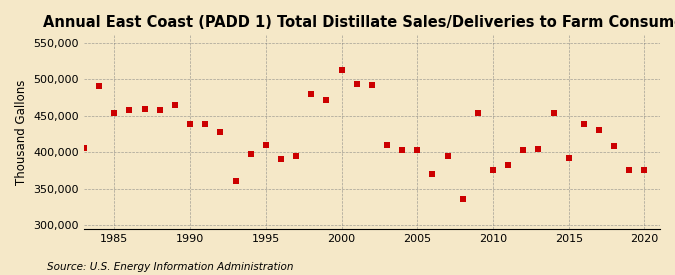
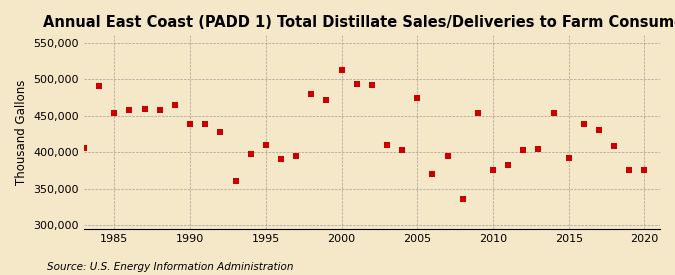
2005: 403,000 -> 474,000
